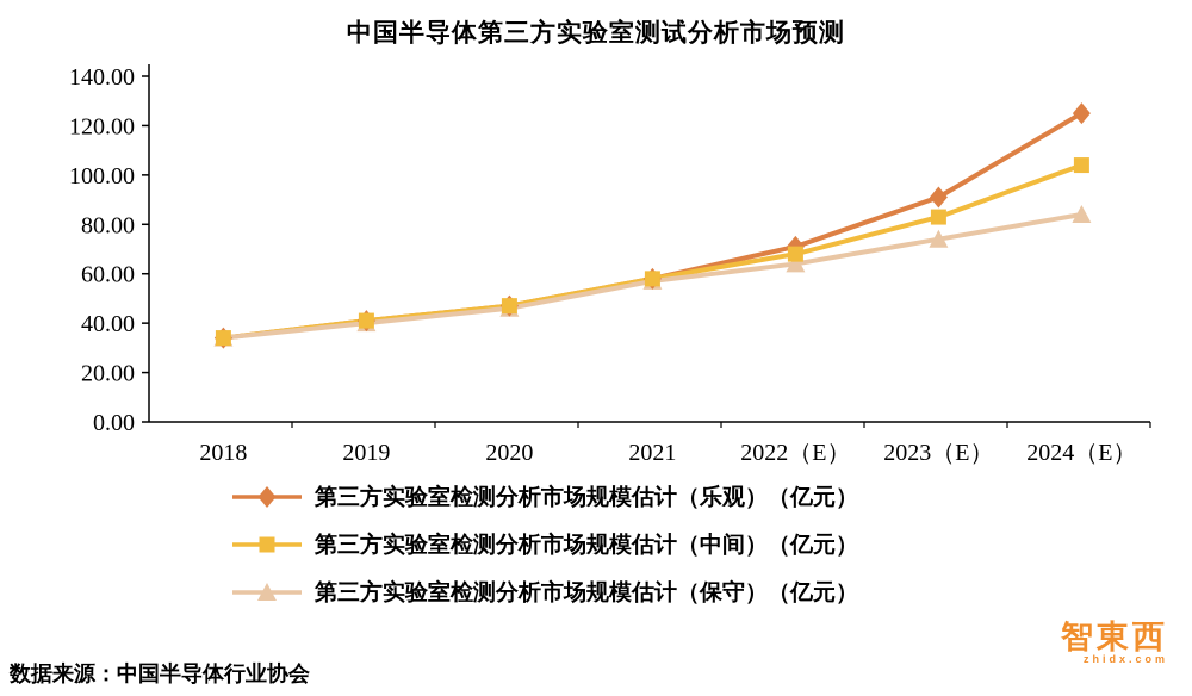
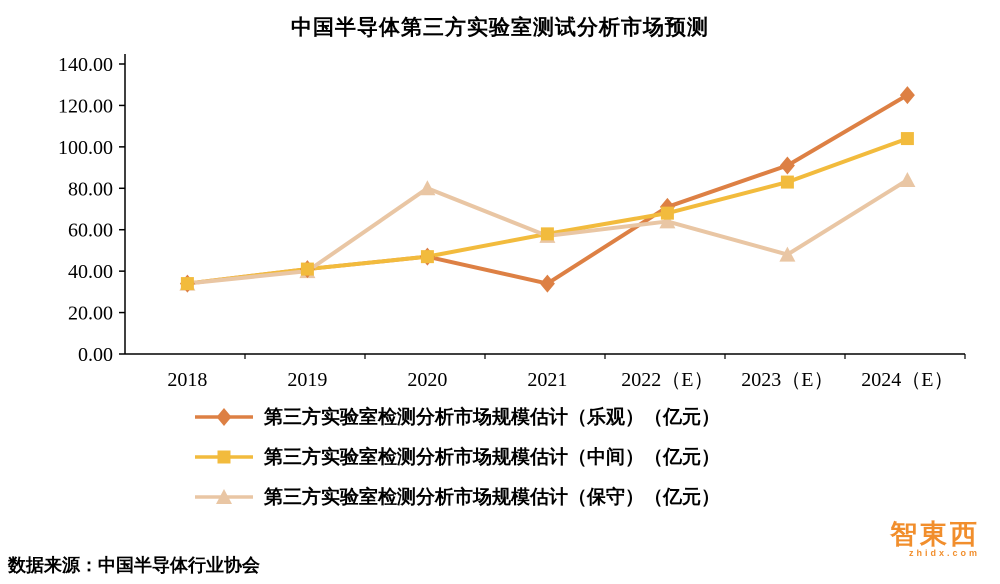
第三方实验室检测分析市场规模估计（保守）（亿元）/2020: 46 -> 80
第三方实验室检测分析市场规模估计（乐观）（亿元）/2021: 58 -> 34
第三方实验室检测分析市场规模估计（保守）（亿元）/2023（E）: 74 -> 48
